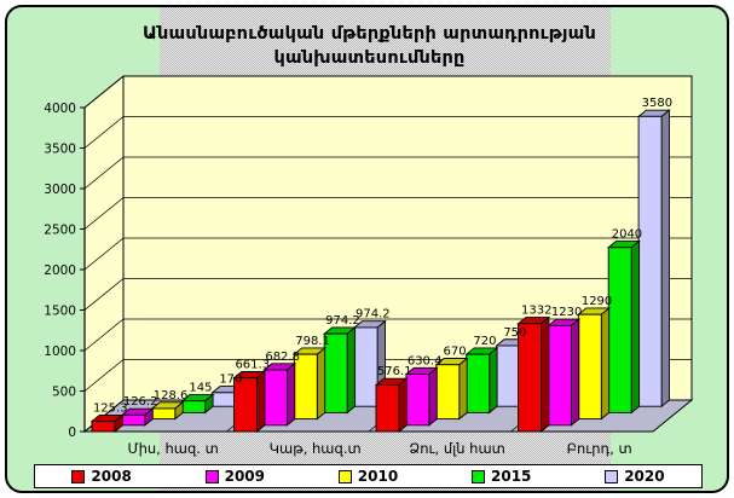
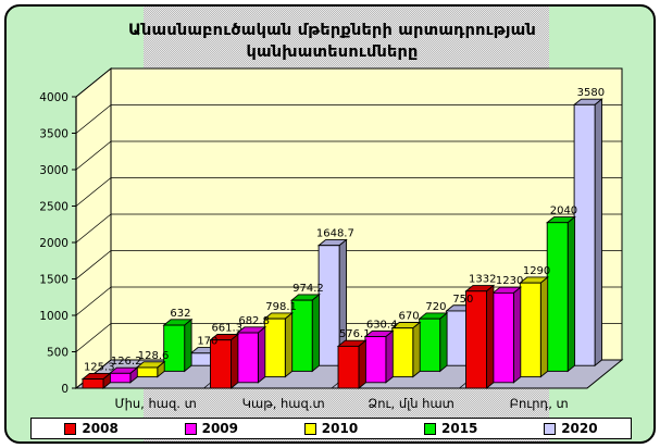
2015/Միս, հազ. տ: 145 -> 632
2020/Կաթ, հազ.տ: 974.2 -> 1648.7
